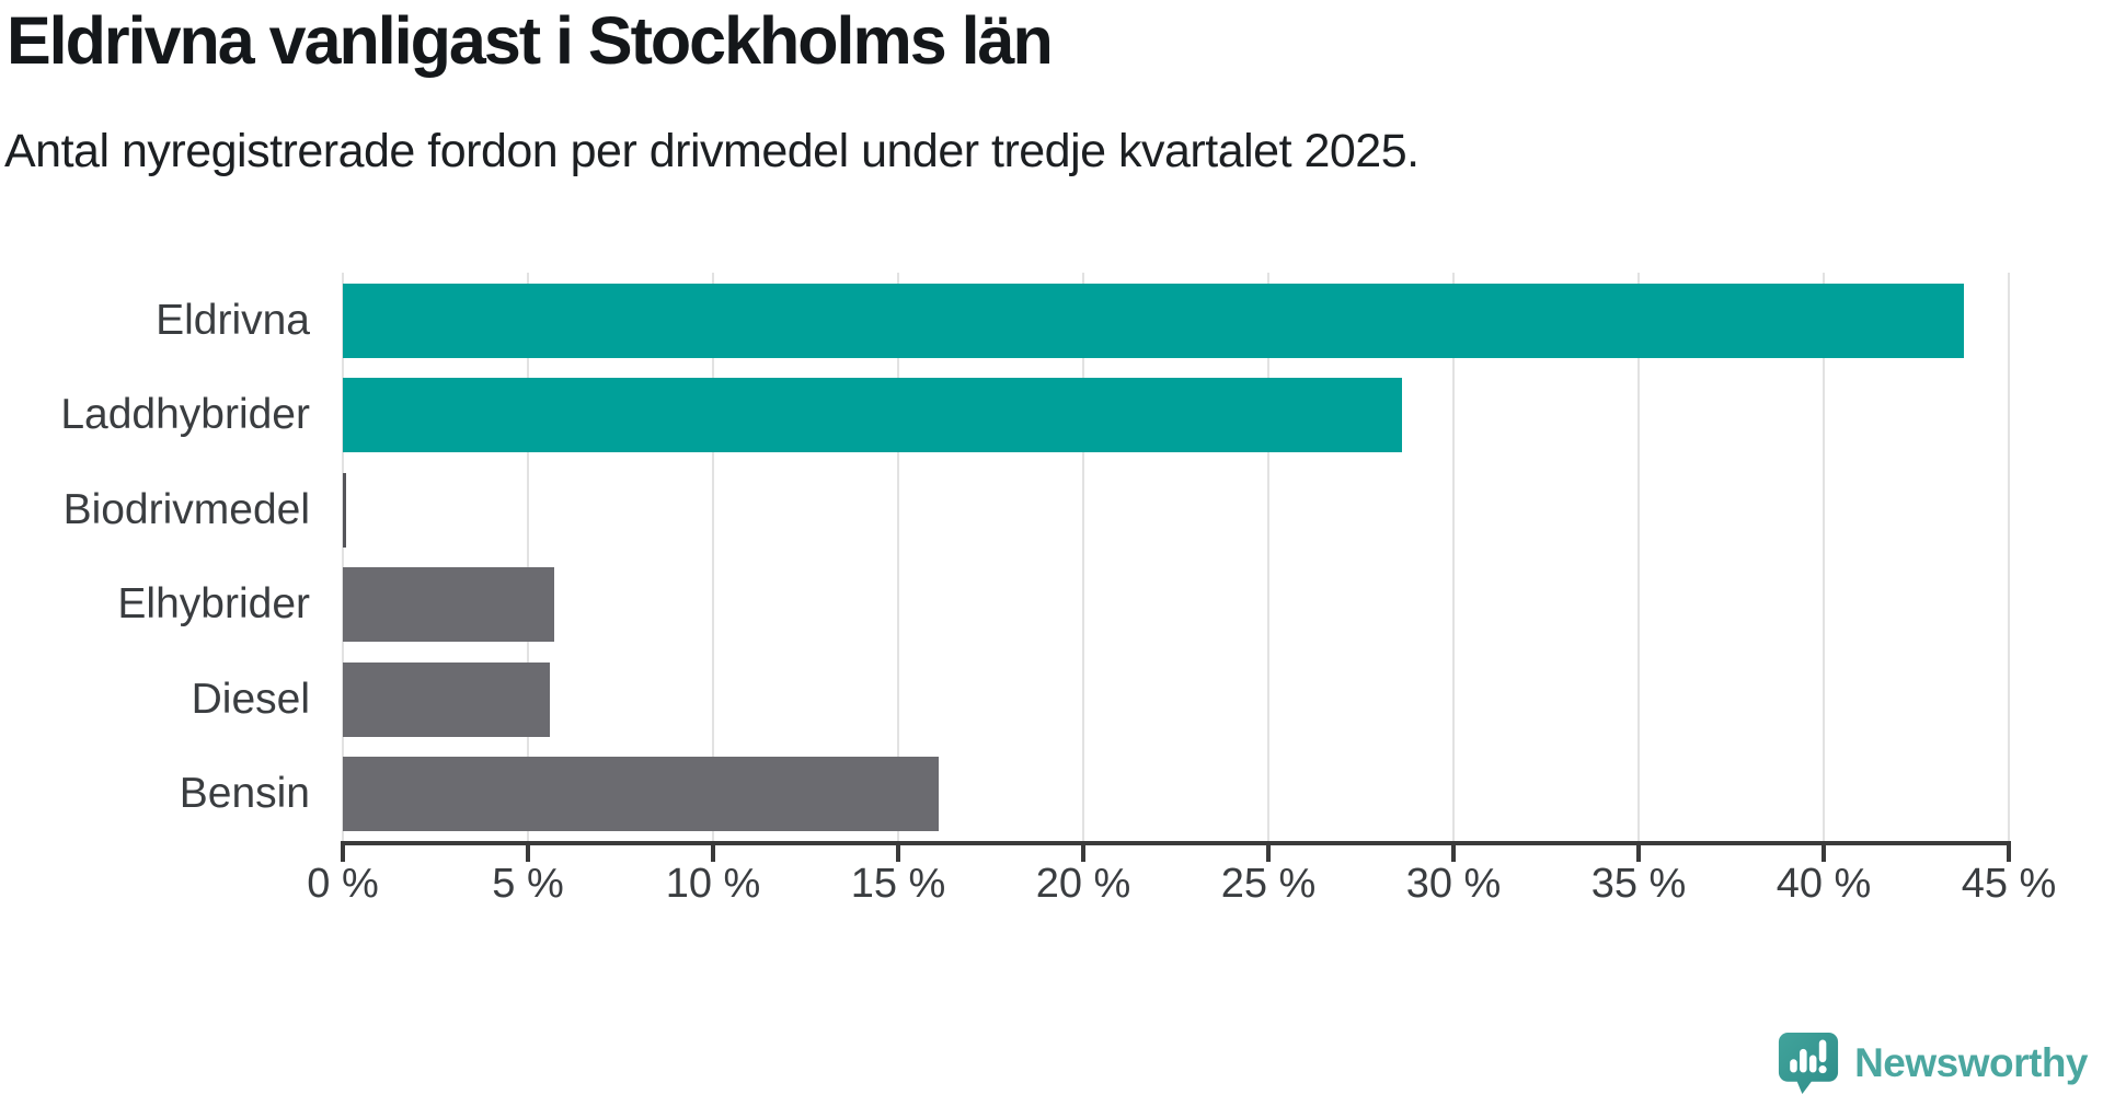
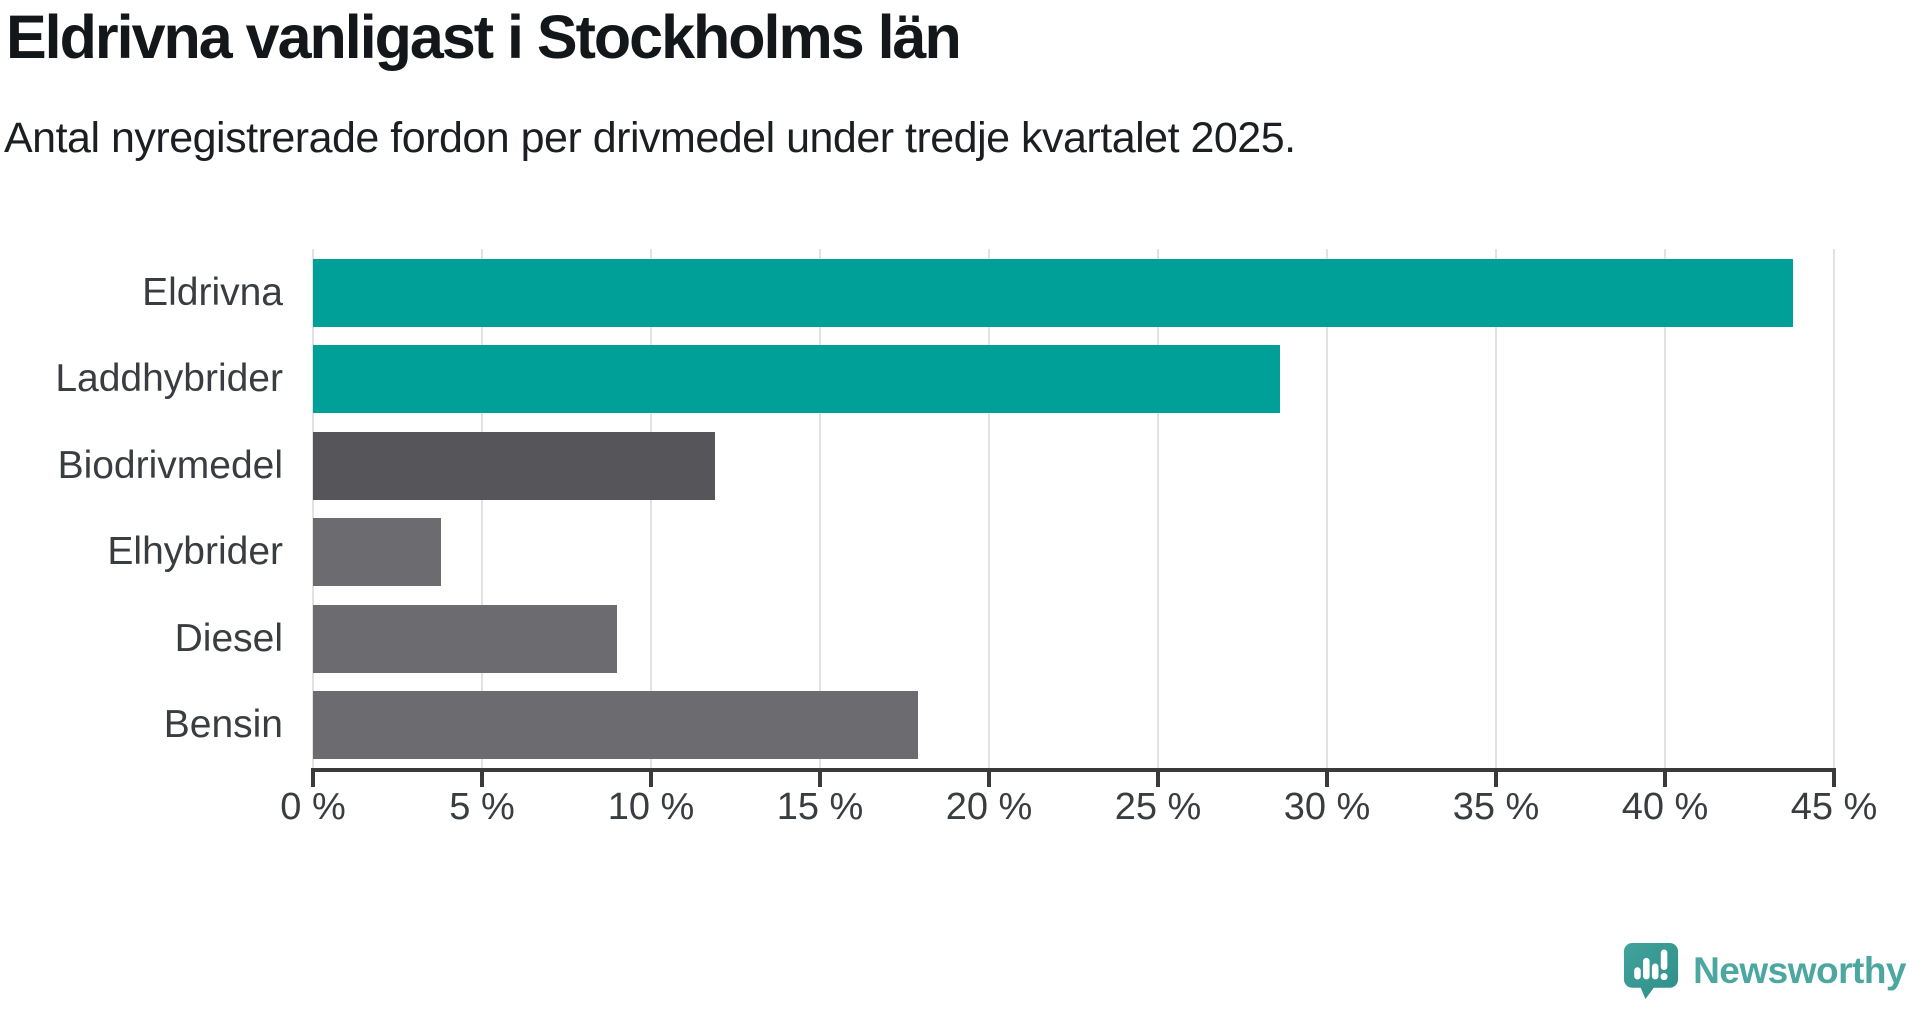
Biodrivmedel: 0.1% -> 11.9%
Elhybrider: 5.7% -> 3.8%
Diesel: 5.6% -> 9.0%
Bensin: 16.1% -> 17.9%
